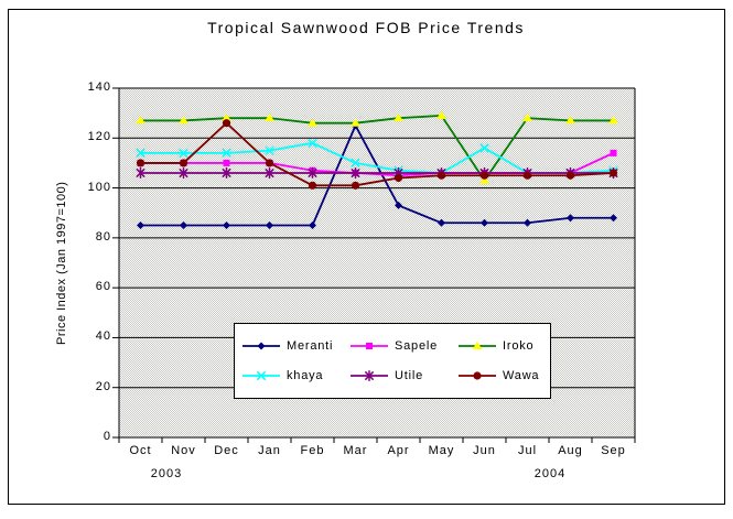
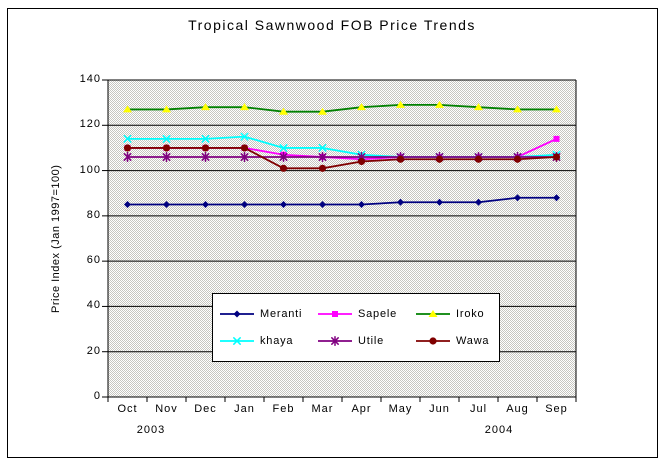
Wawa/Dec: 126 -> 110
khaya/Feb: 118 -> 110
Meranti/Mar: 125 -> 85
Meranti/Apr: 93 -> 85
Iroko/Jun: 103 -> 129
khaya/Jun: 116 -> 106
